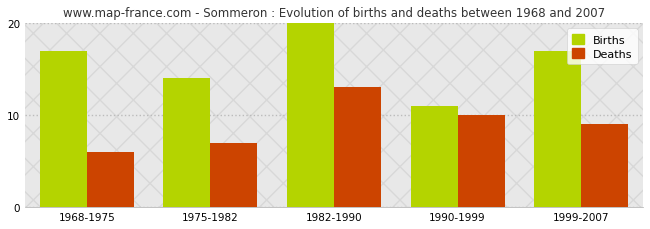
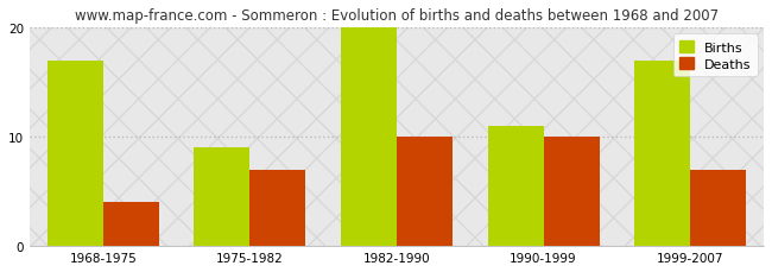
Deaths/1968-1975: 6 -> 4
Births/1975-1982: 14 -> 9
Deaths/1982-1990: 13 -> 10
Deaths/1999-2007: 9 -> 7
